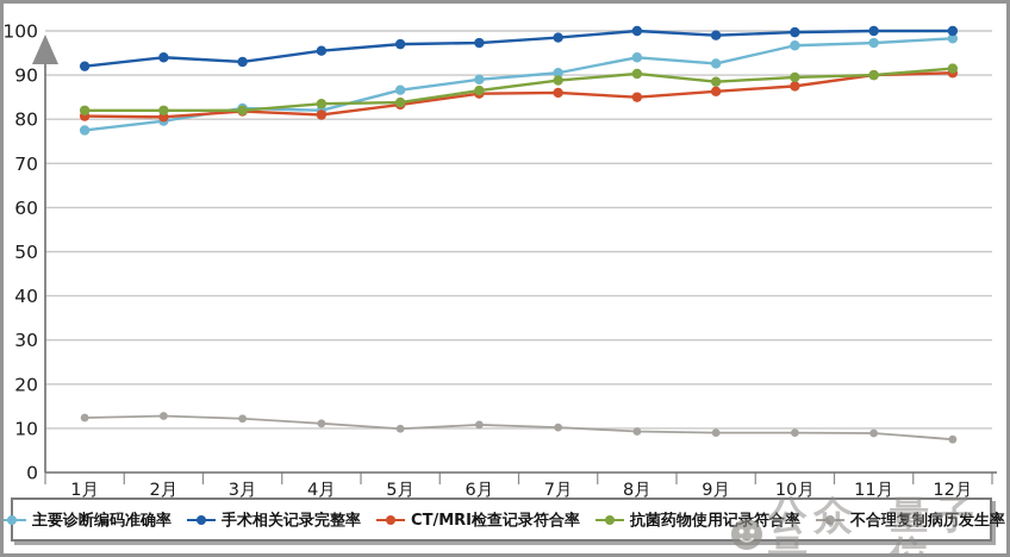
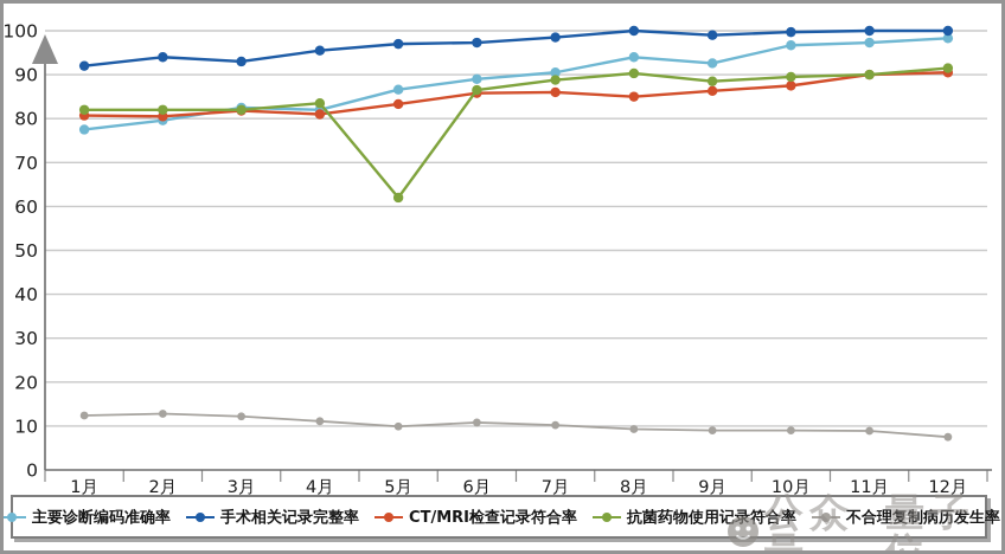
抗菌药物使用记录符合率/5月: 84 -> 62
